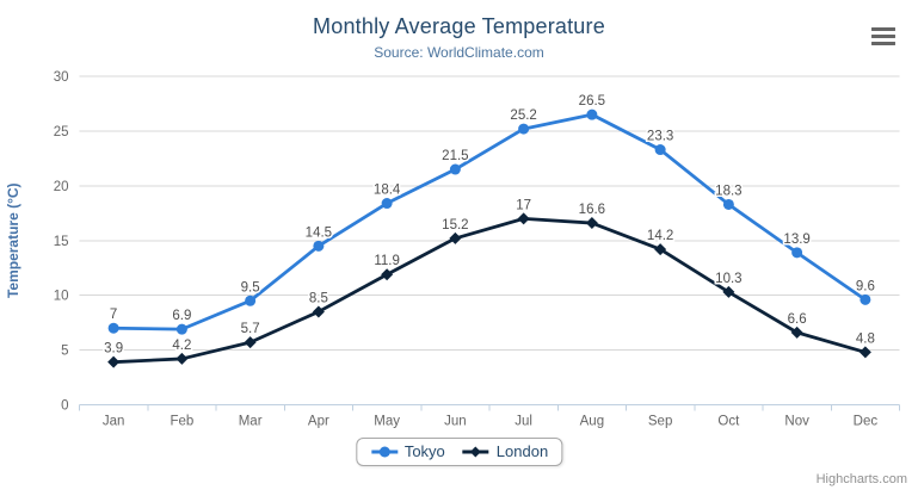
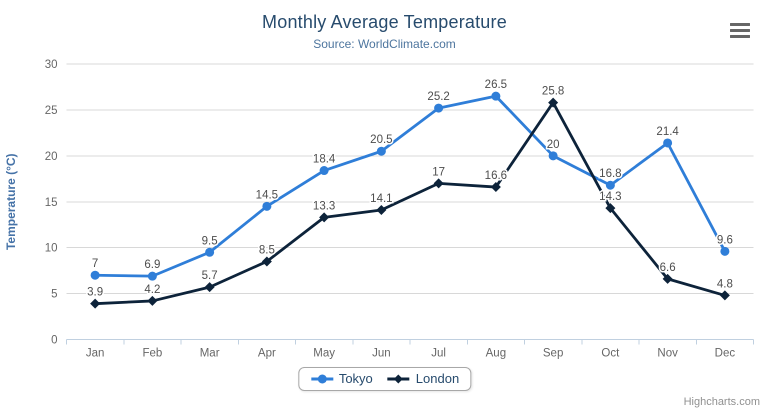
London/May: 11.9 -> 13.3
Tokyo/Jun: 21.5 -> 20.5
London/Jun: 15.2 -> 14.1
Tokyo/Sep: 23.3 -> 20
London/Sep: 14.2 -> 25.8
Tokyo/Oct: 18.3 -> 16.8
London/Oct: 10.3 -> 14.3
Tokyo/Nov: 13.9 -> 21.4
